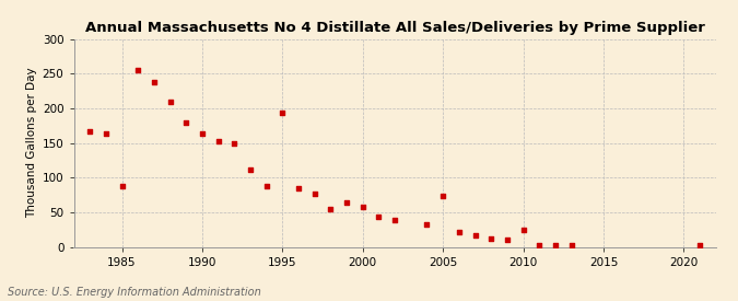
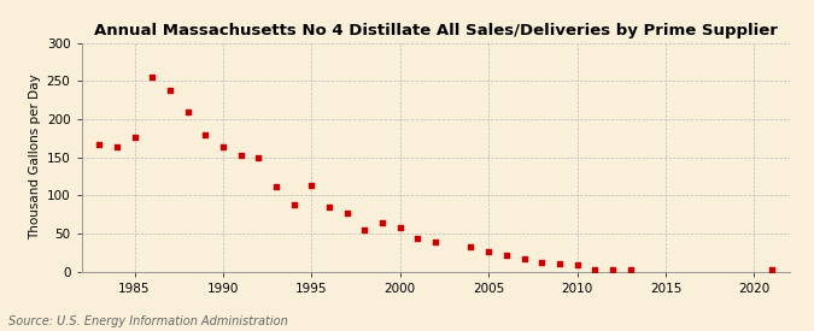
1985: 88 -> 176
1995: 194 -> 113
2005: 74 -> 26
2010: 24 -> 9
